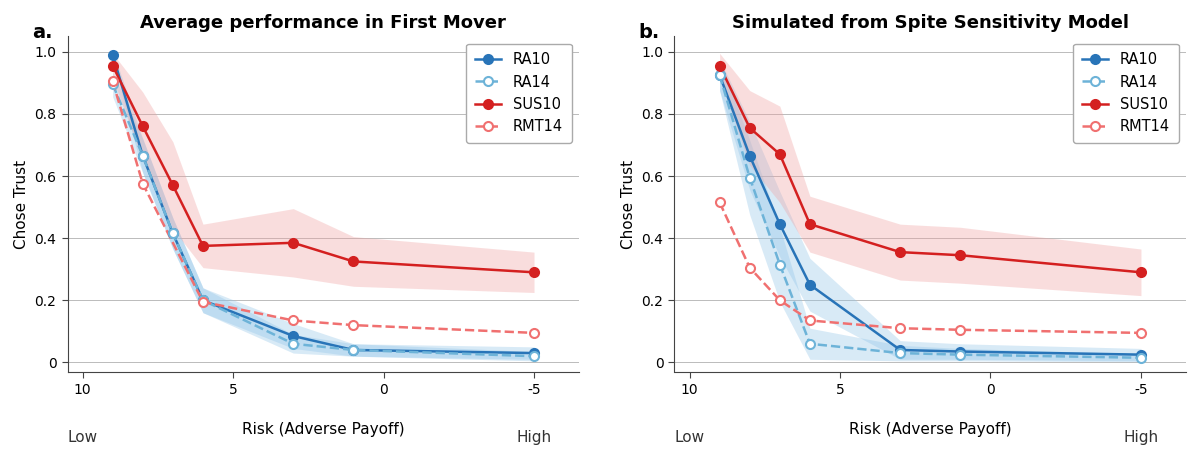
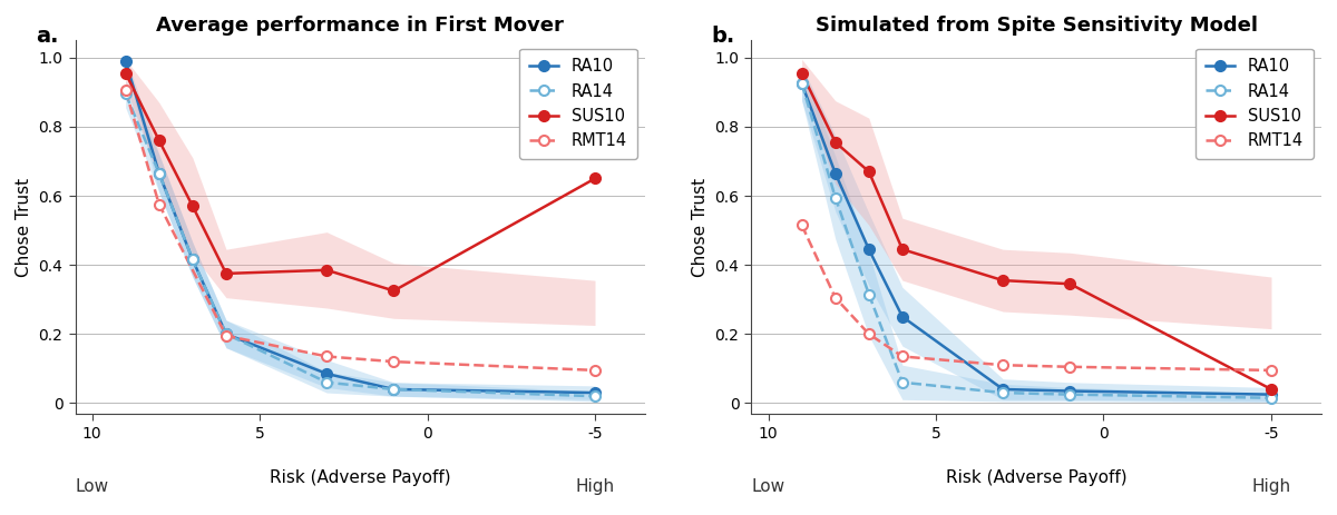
Average performance in First Mover/SUS10/-5: 0.290 -> 0.650
Simulated from Spite Sensitivity Model/SUS10/-5: 0.290 -> 0.040
